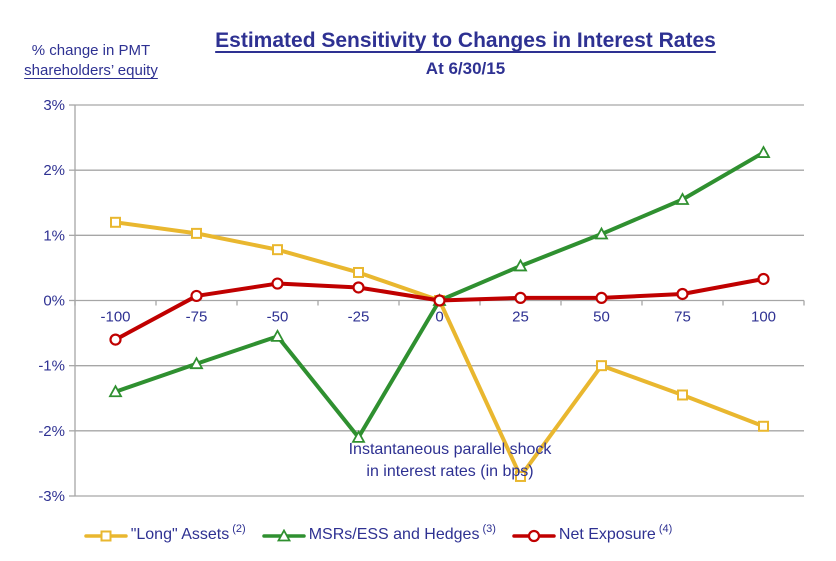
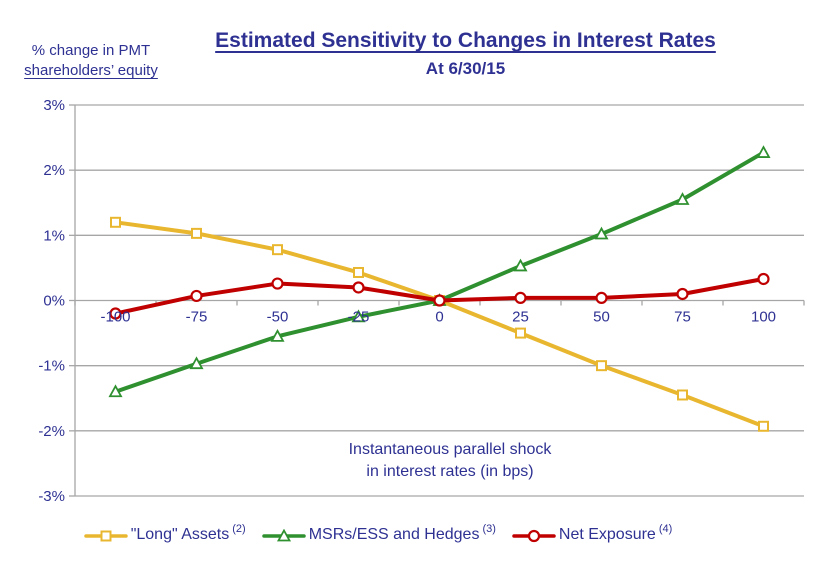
Net Exposure/-100: -0.6% -> -0.2%
MSRs/ESS and Hedges/-25: -2.1% -> -0.2%
"Long" Assets/25: -2.7% -> -0.5%
